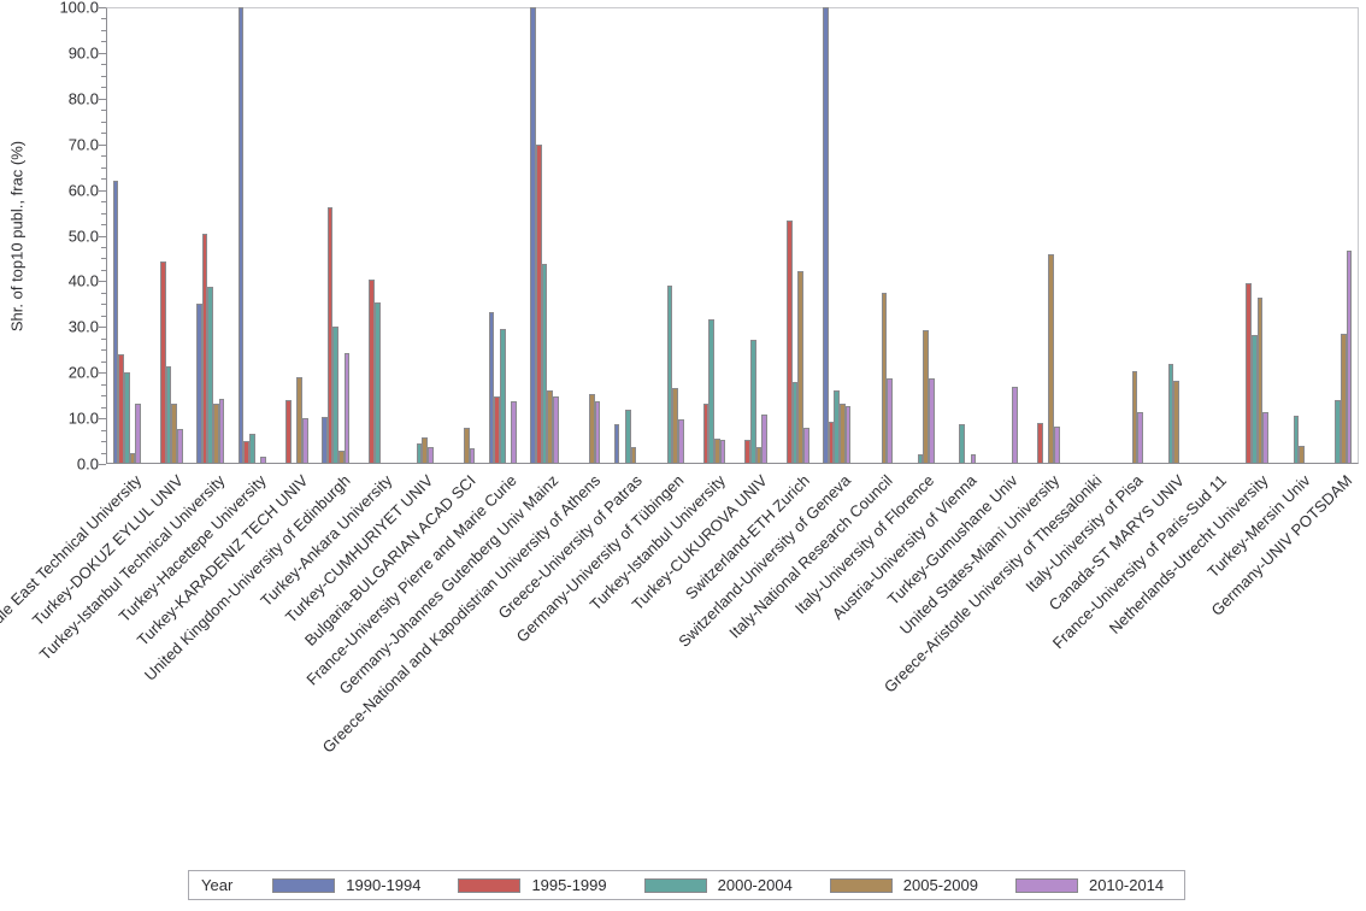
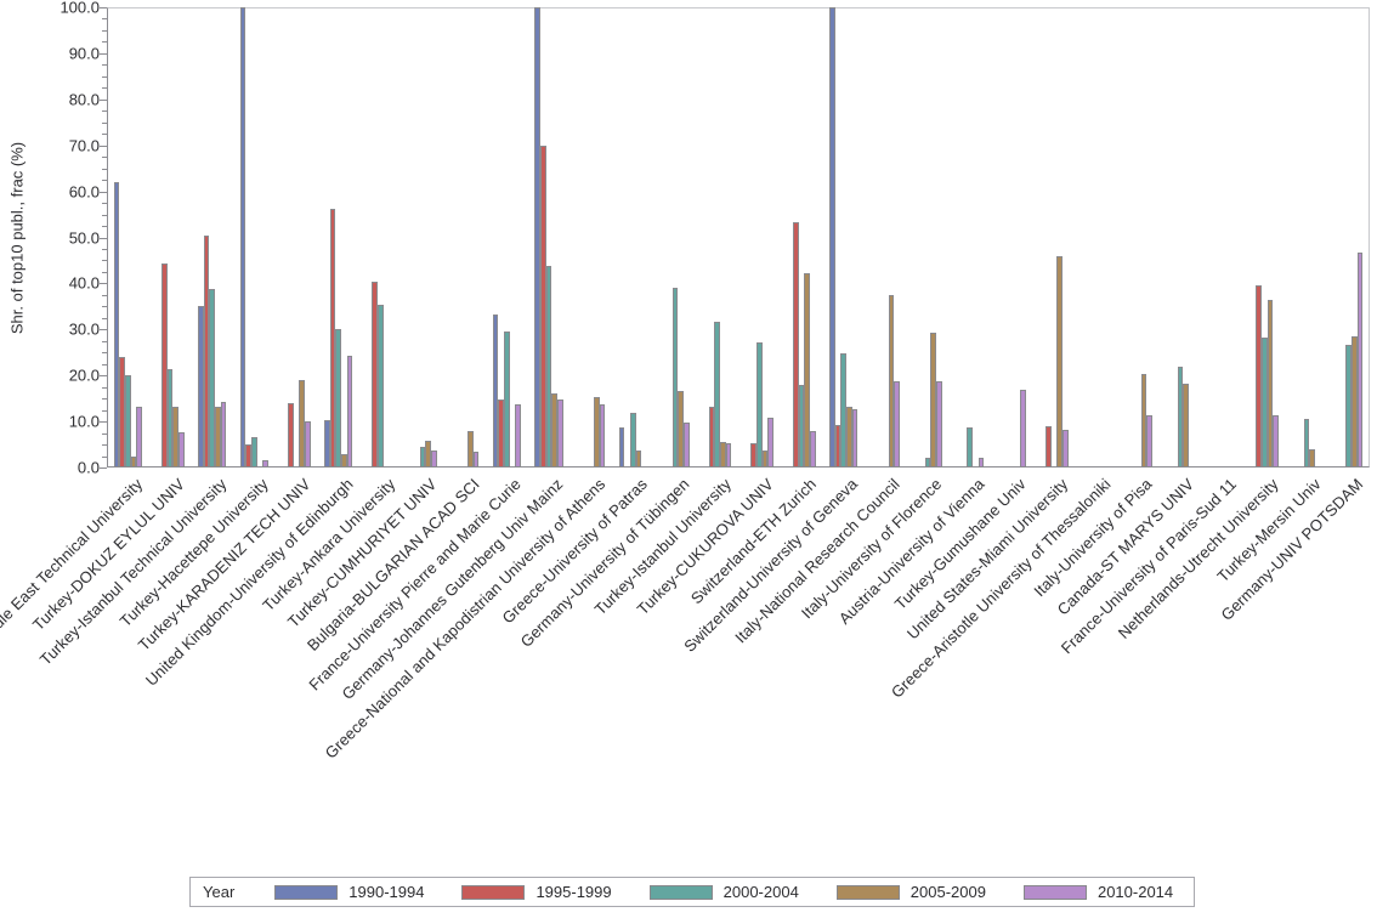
2000-2004/Switzerland-University of Geneva: 16 -> 25
2000-2004/Germany-UNIV POTSDAM: 14 -> 27
